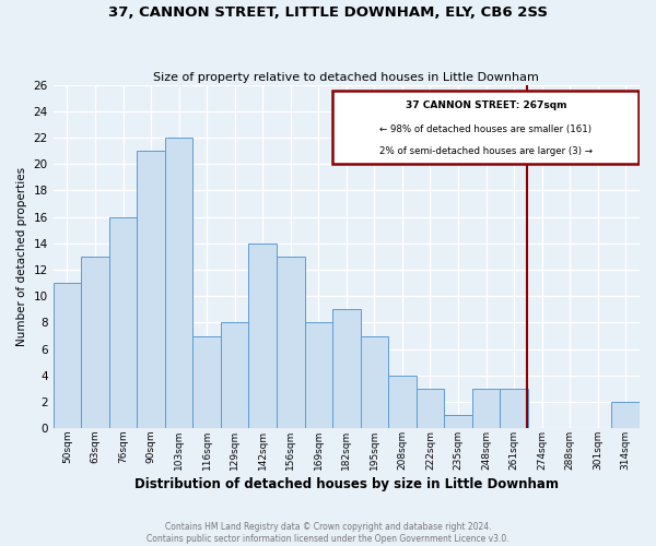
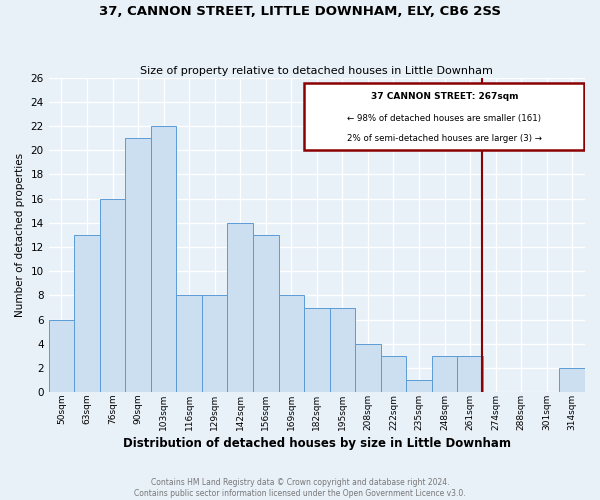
50sqm: 11 -> 6
116sqm: 7 -> 8
182sqm: 9 -> 7
